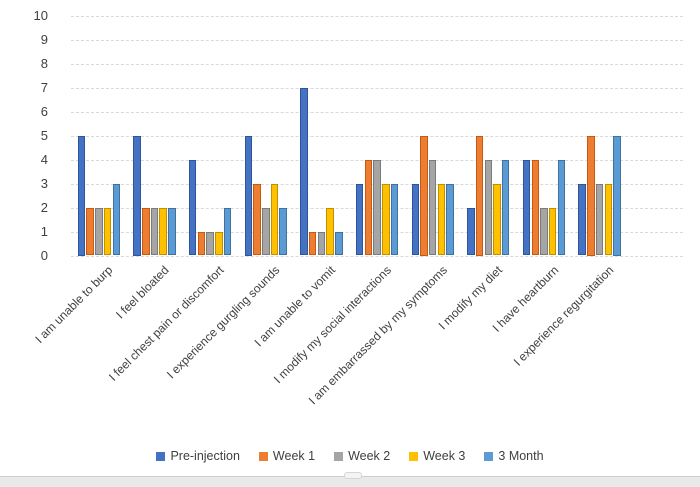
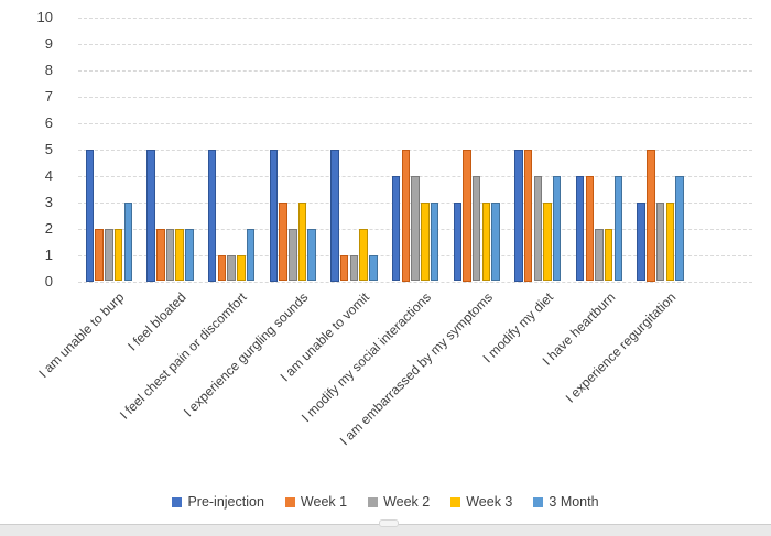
Pre-injection/I feel chest pain or discomfort: 4 -> 5
Pre-injection/I am unable to vomit: 7 -> 5
Pre-injection/I modify my social interactions: 3 -> 4
Week 1/I modify my social interactions: 4 -> 5
Pre-injection/I modify my diet: 2 -> 5
3 Month/I experience regurgitation: 5 -> 4
